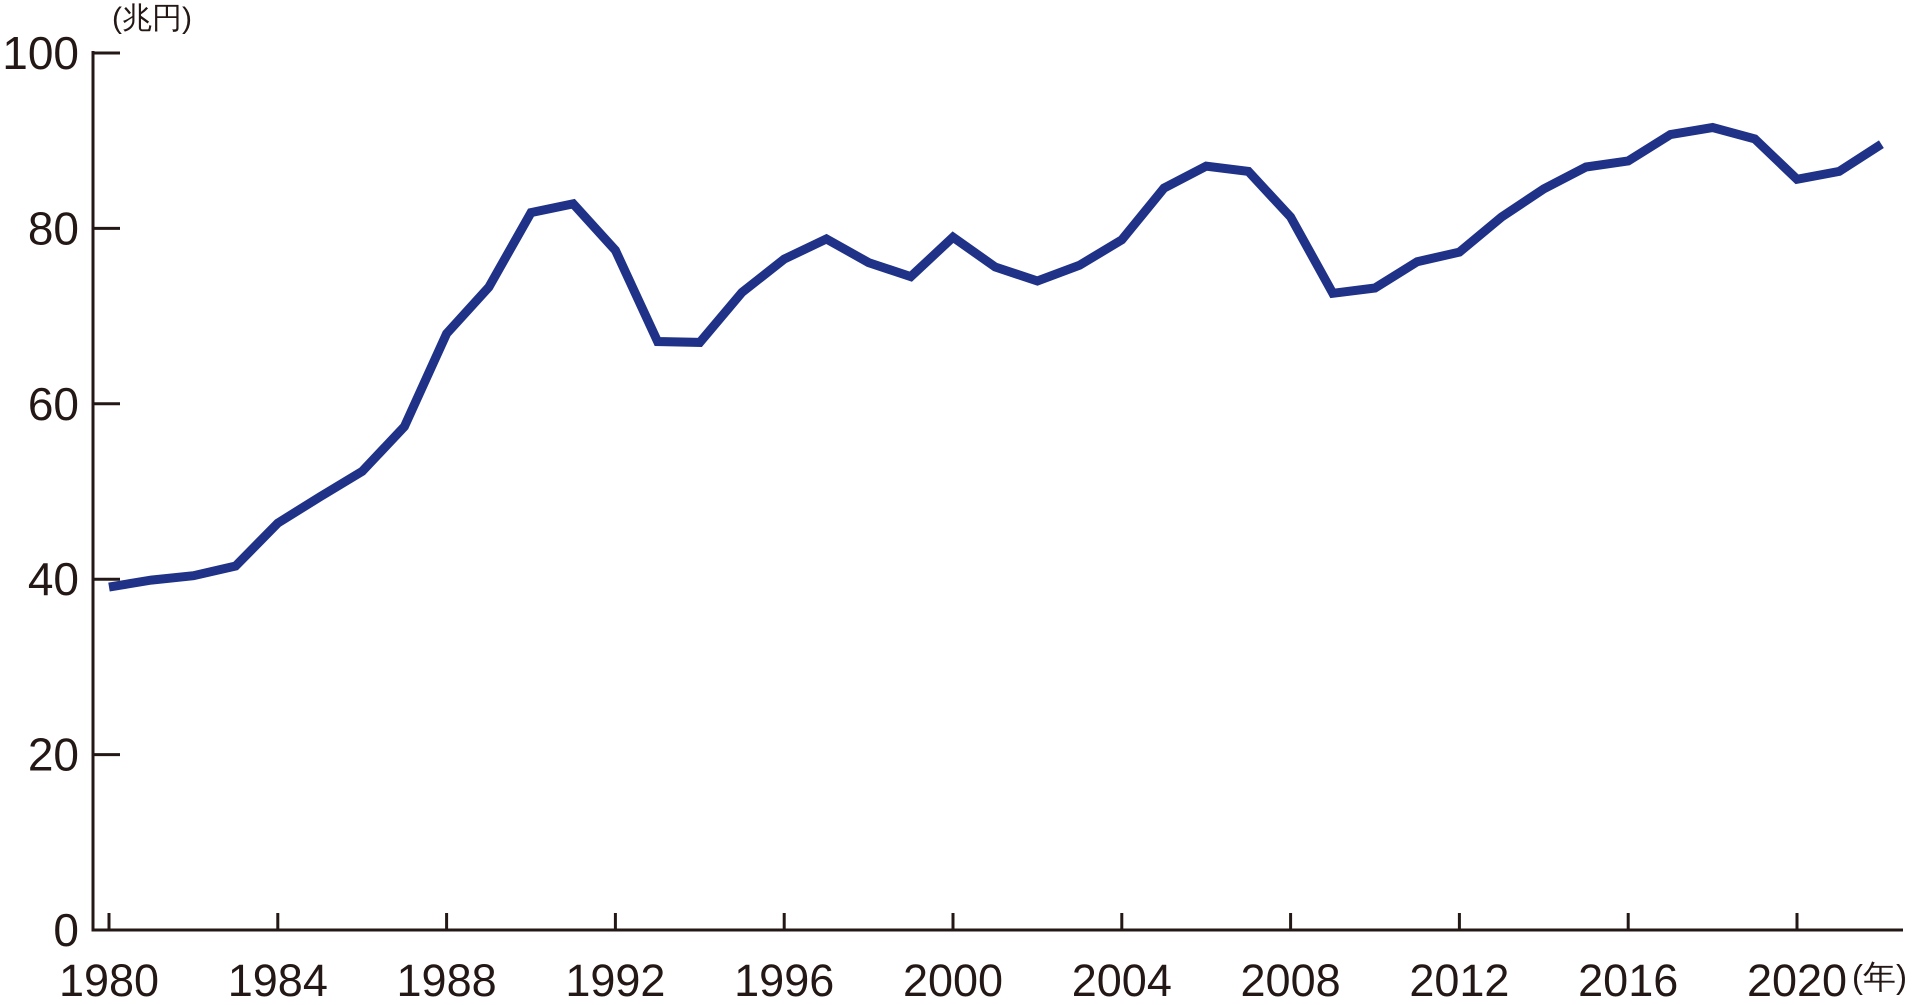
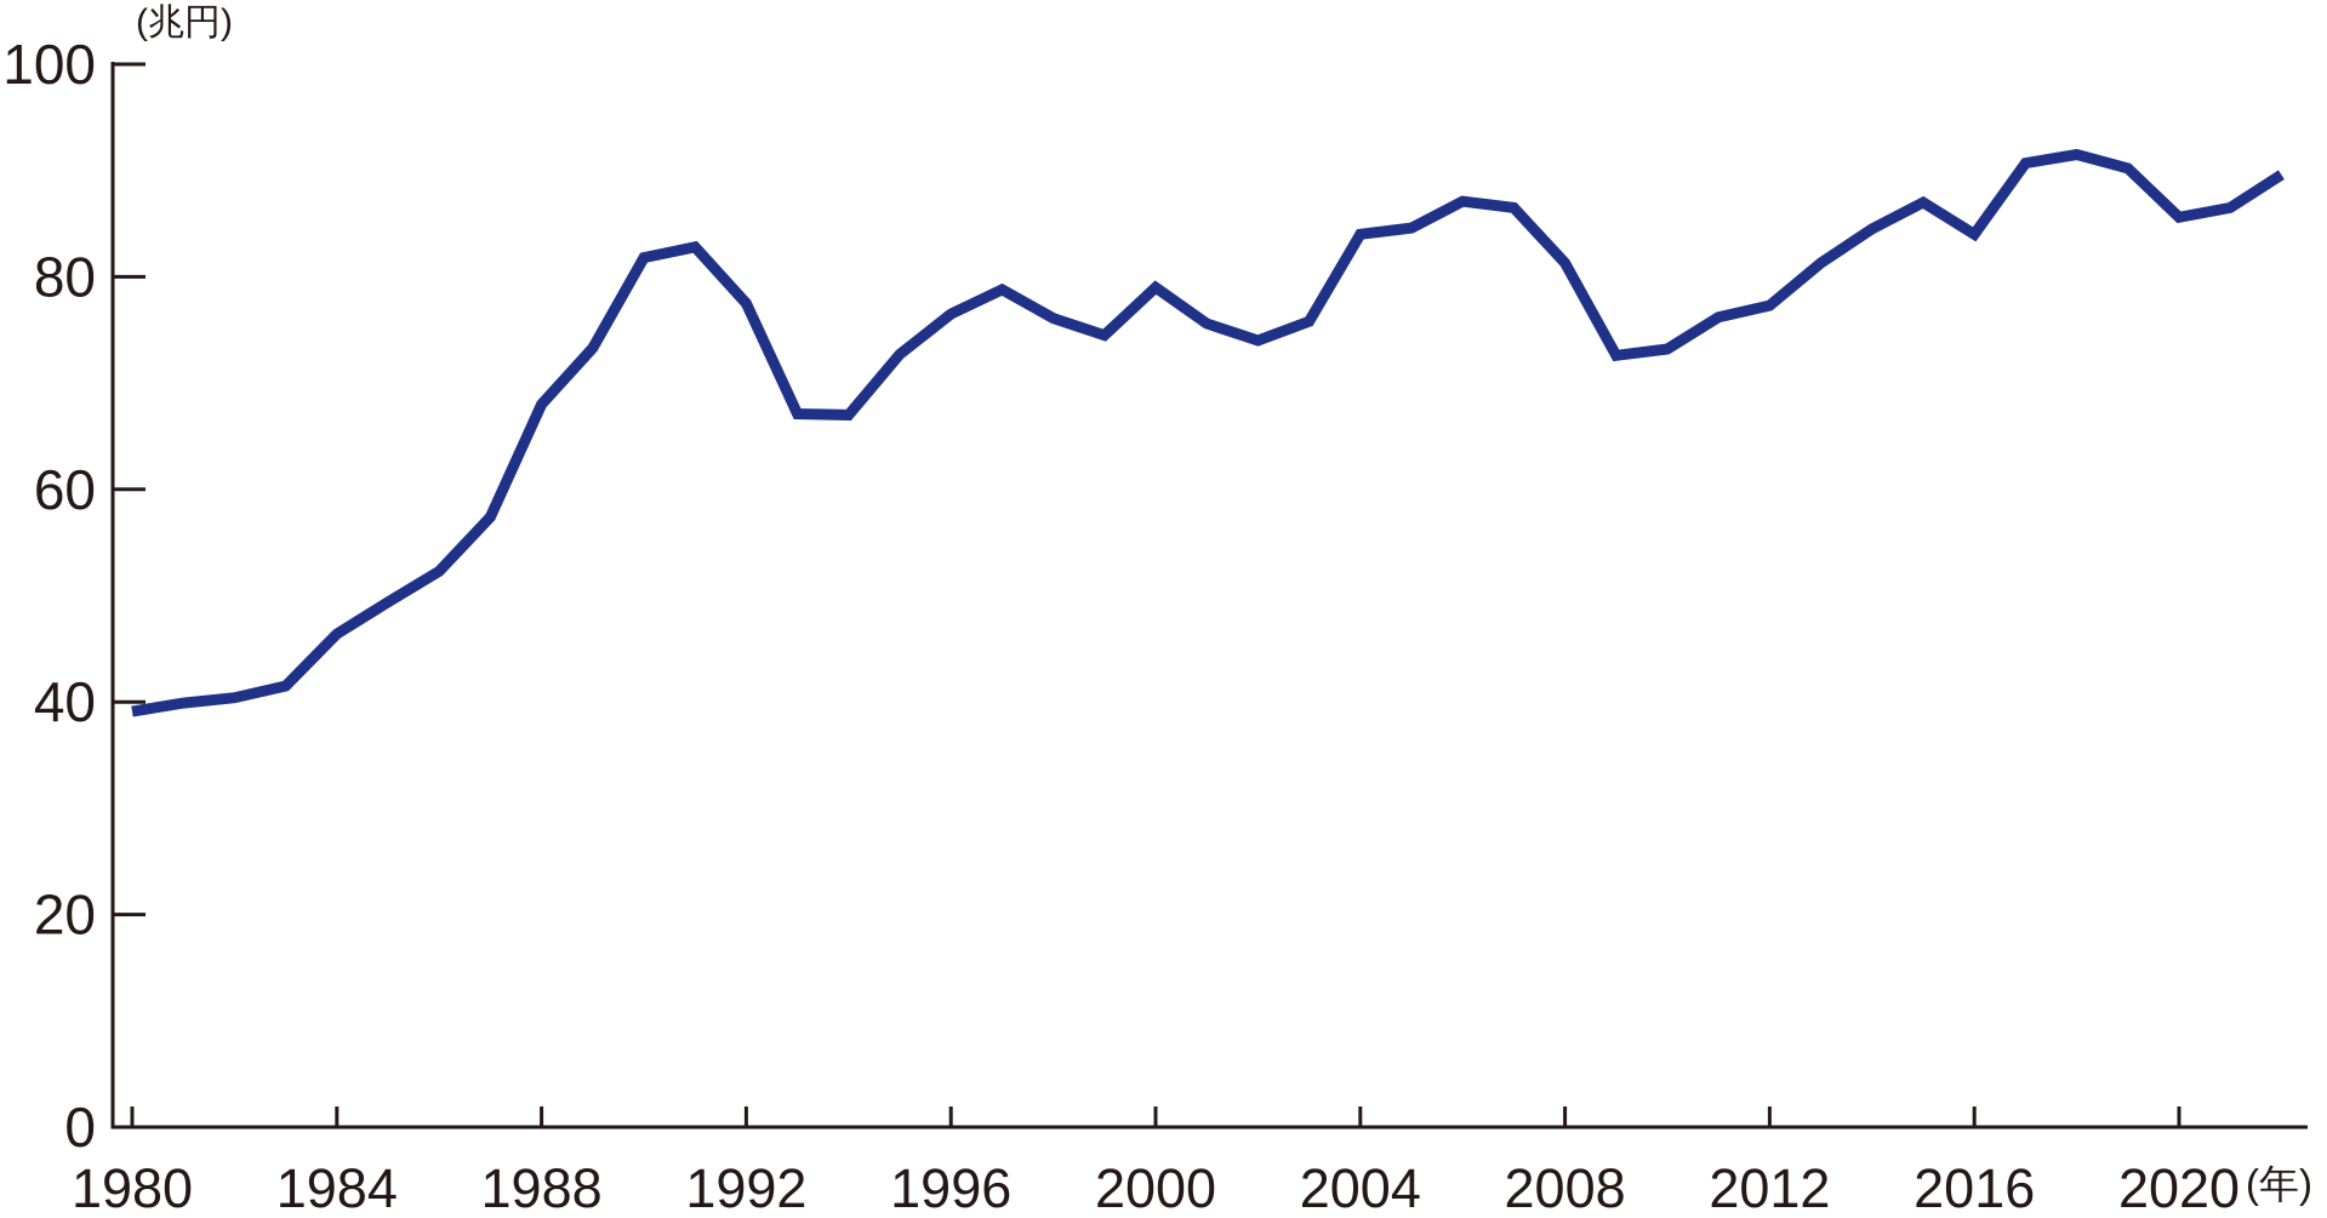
2004: 79 -> 84
2016: 88 -> 84
